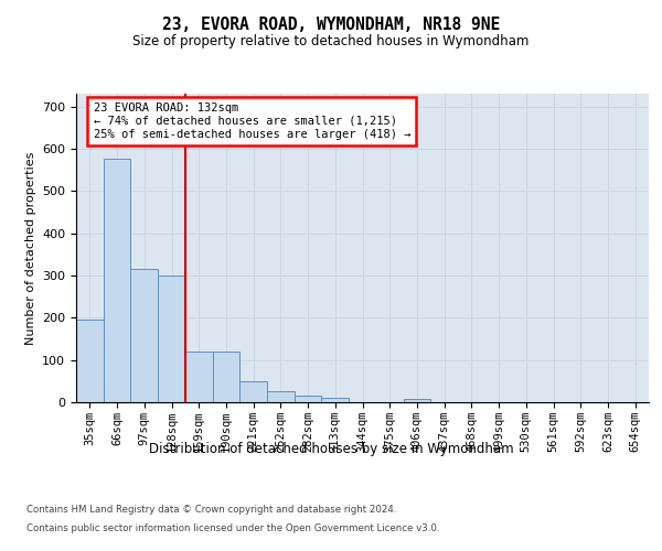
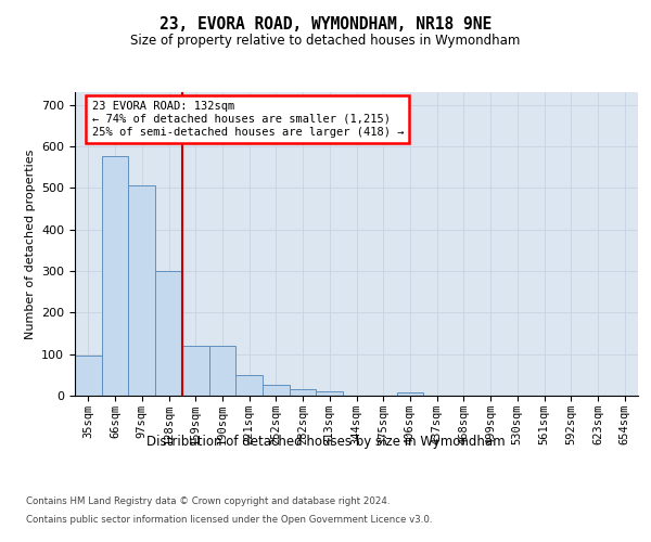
35sqm: 195 -> 97
97sqm: 315 -> 505
